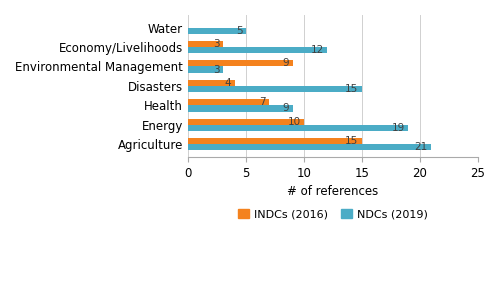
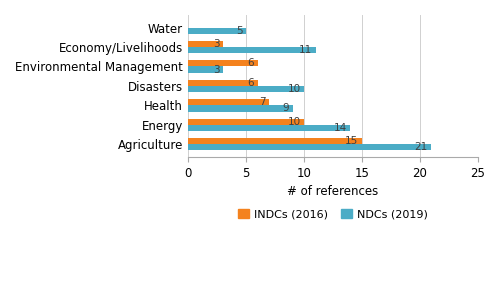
NDCs (2019)/Economy/Livelihoods: 12 -> 11
INDCs (2016)/Environmental Management: 9 -> 6
INDCs (2016)/Disasters: 4 -> 6
NDCs (2019)/Disasters: 15 -> 10
NDCs (2019)/Energy: 19 -> 14
